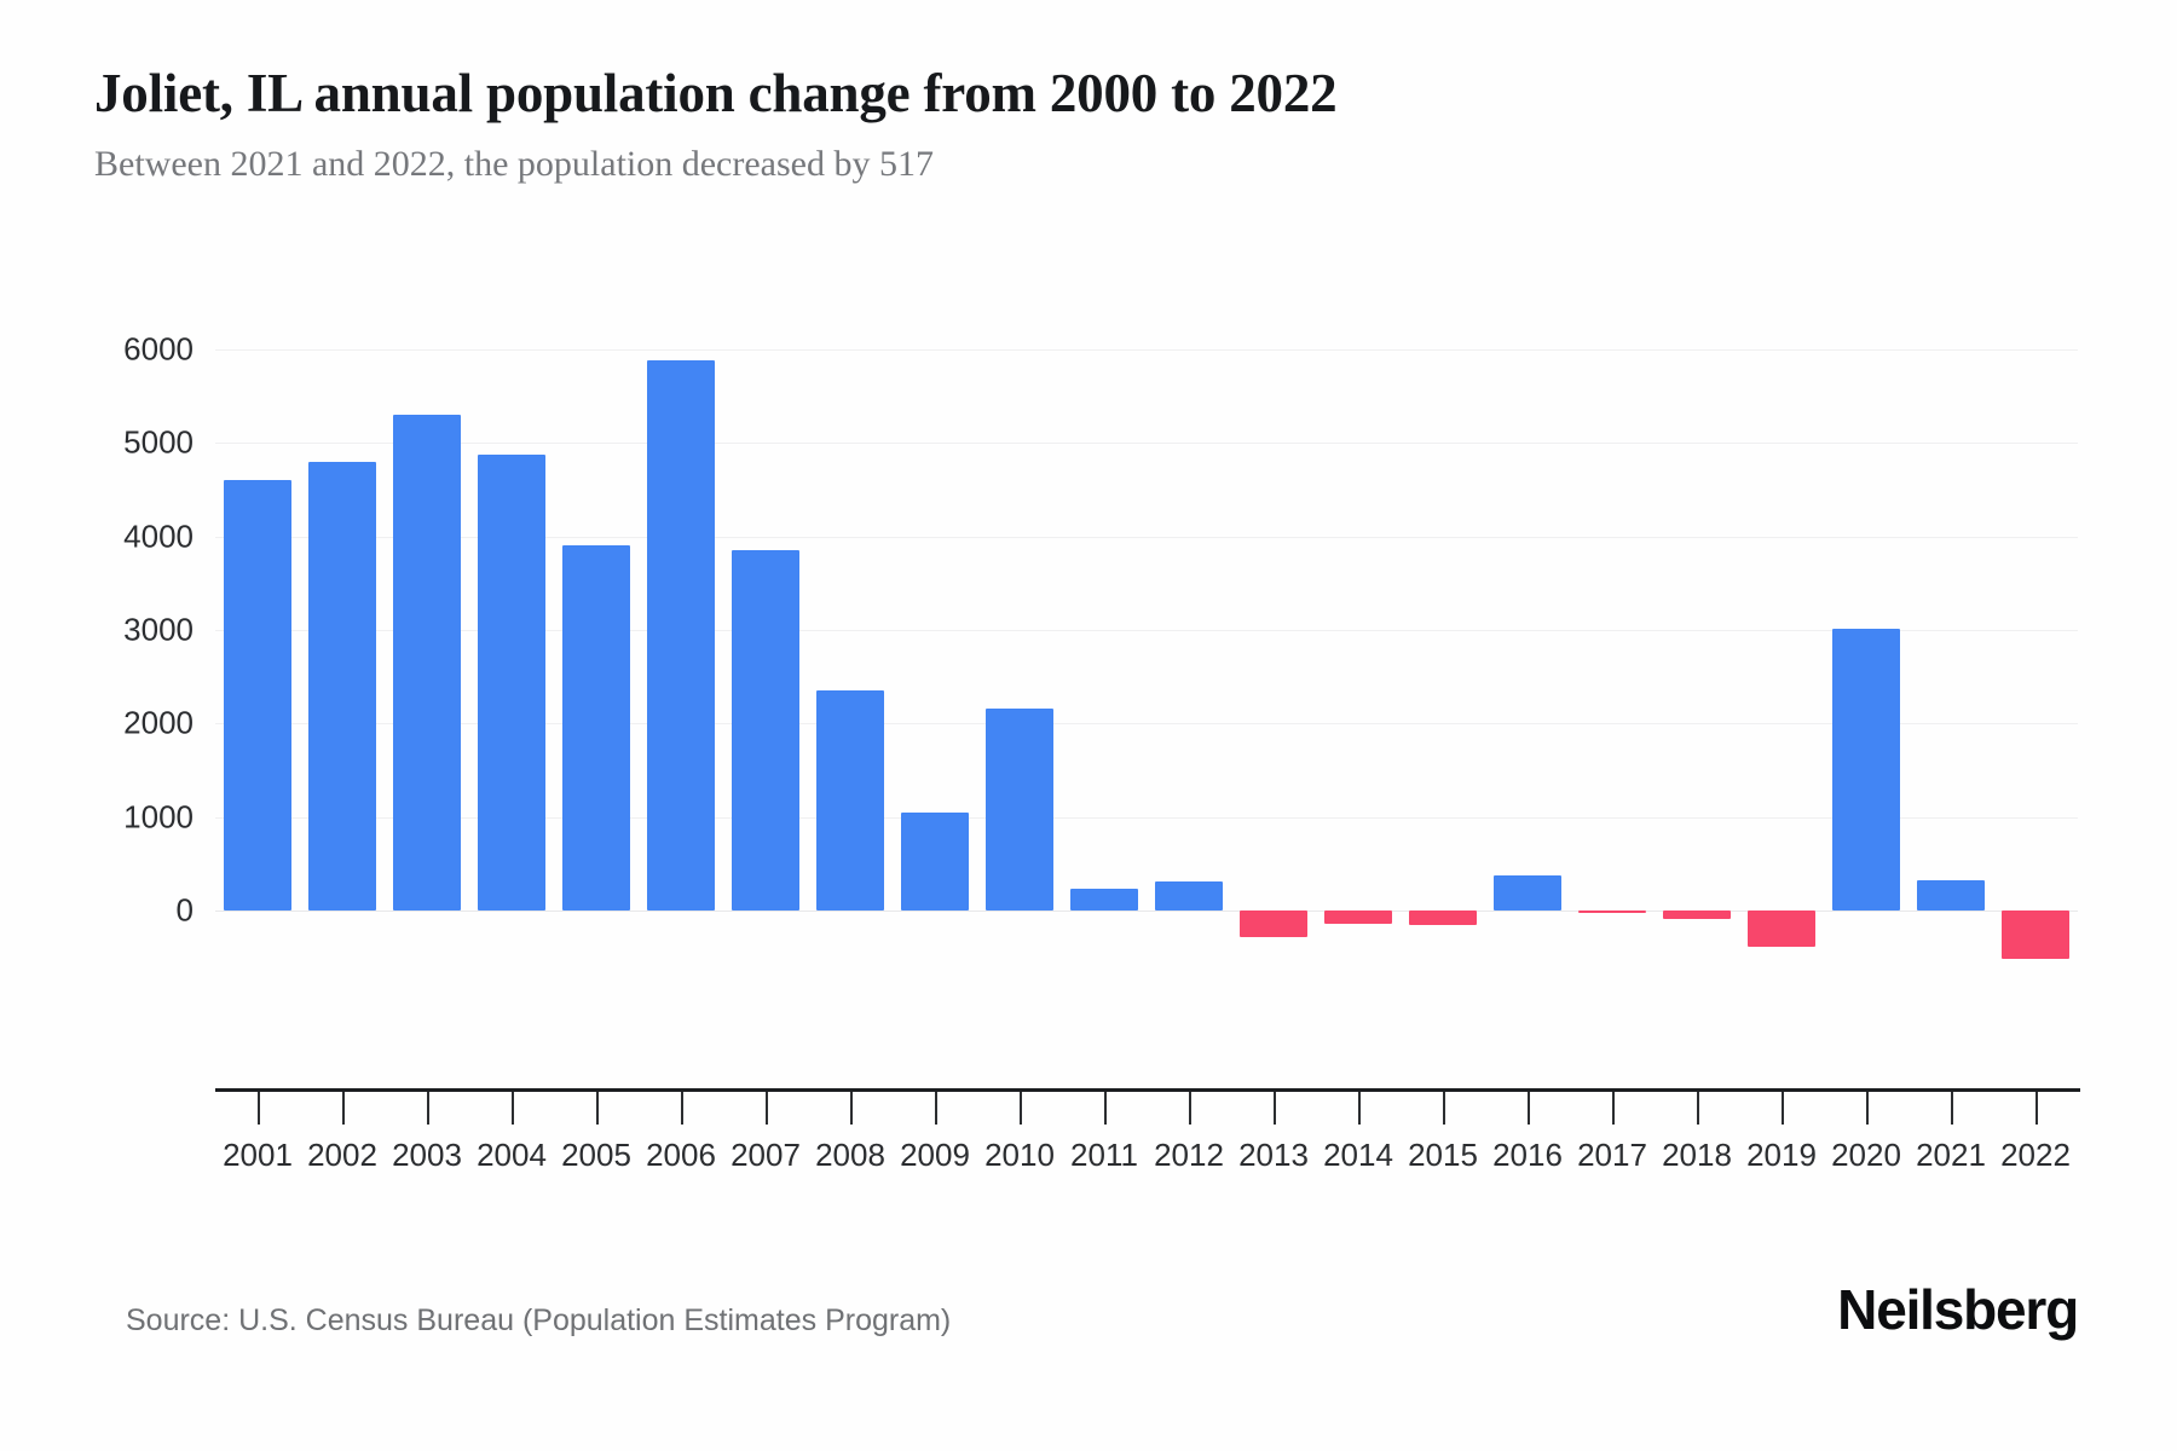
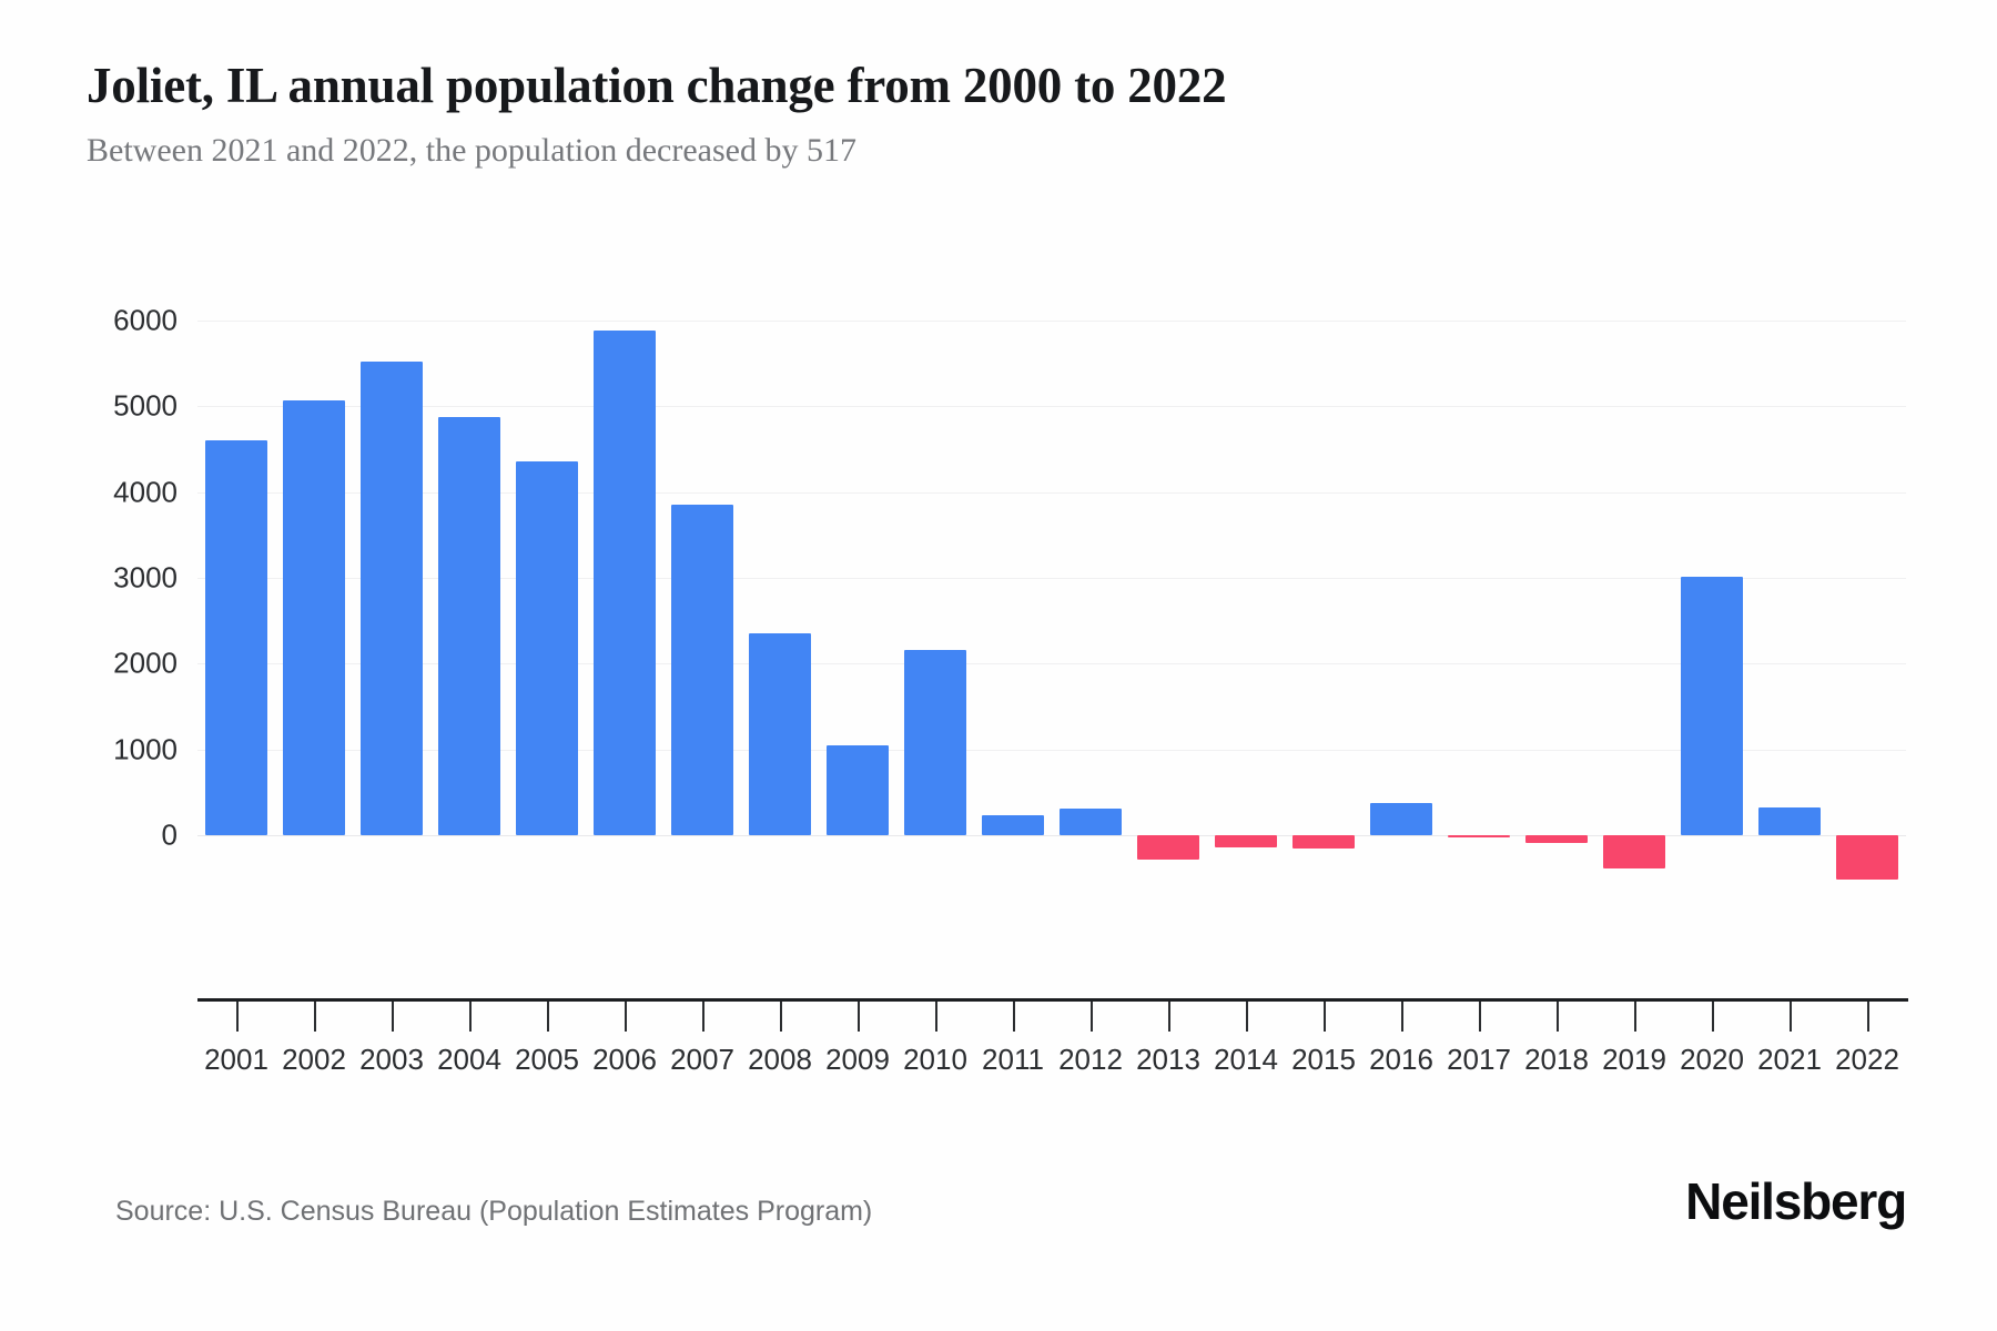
2002: 4800 -> 5100
2003: 5300 -> 5500
2005: 3900 -> 4400
